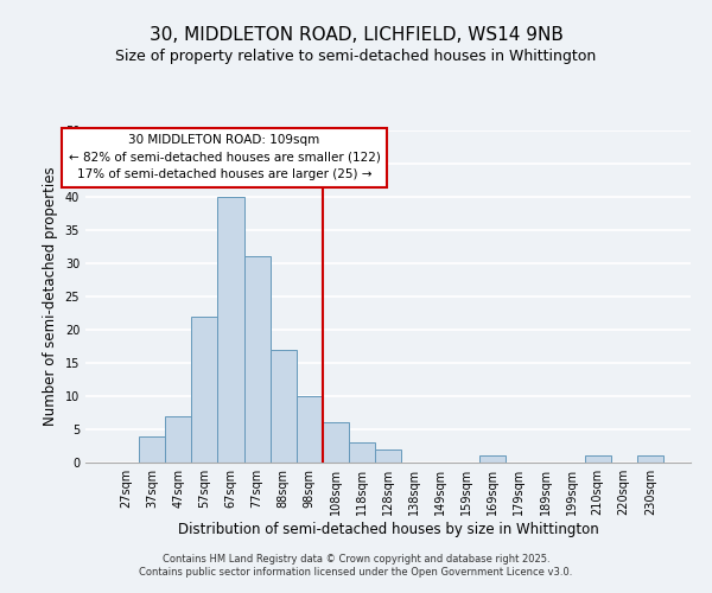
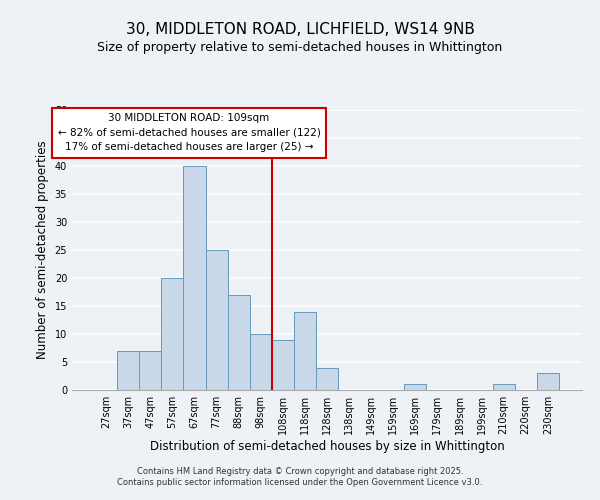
37sqm: 4 -> 7
57sqm: 22 -> 20
77sqm: 31 -> 25
108sqm: 6 -> 9
118sqm: 3 -> 14
128sqm: 2 -> 4
230sqm: 1 -> 3
